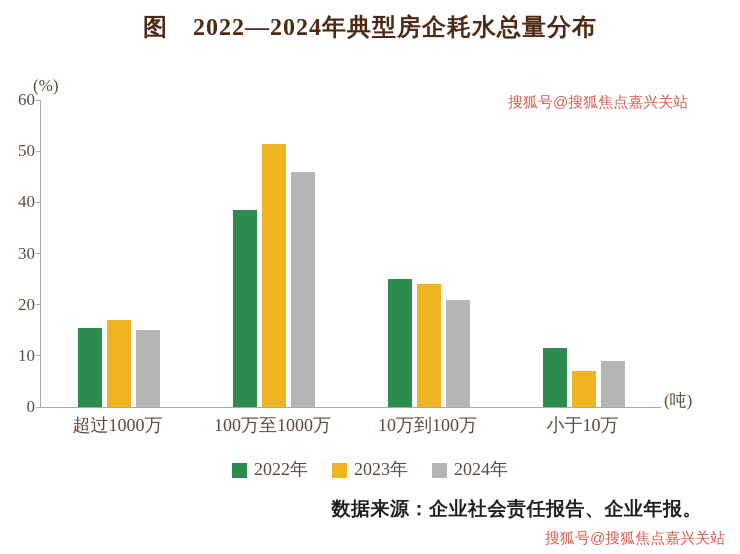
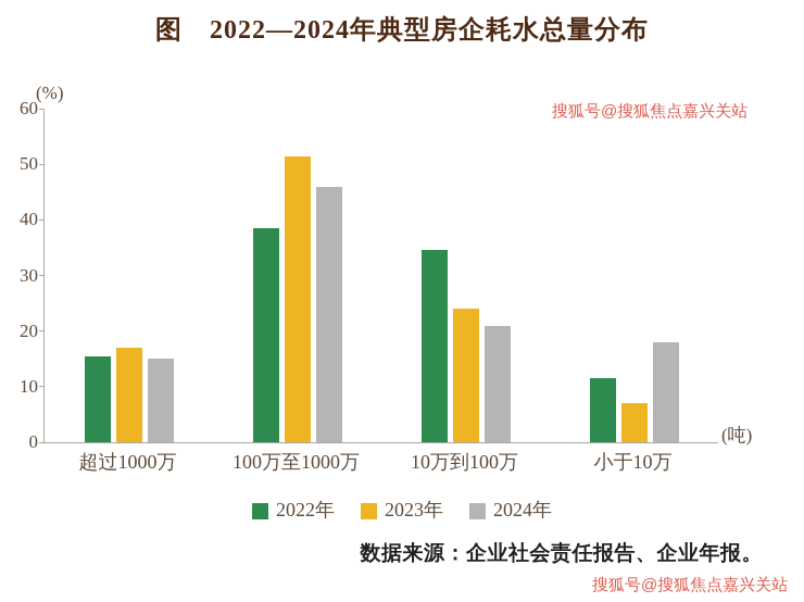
2022年/10万到100万: 25 -> 34
2024年/小于10万: 9 -> 18
